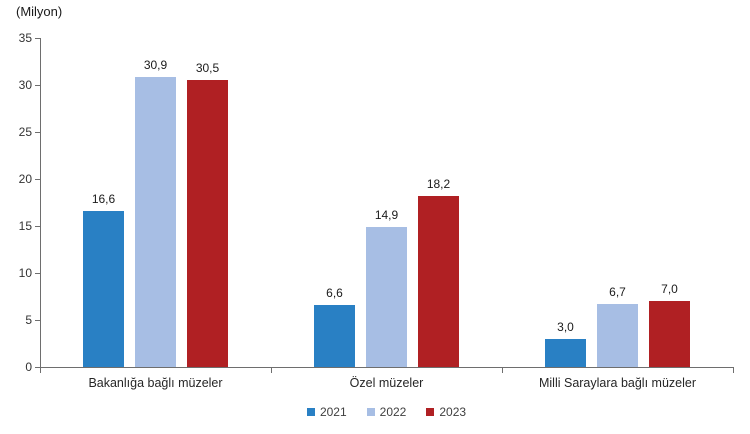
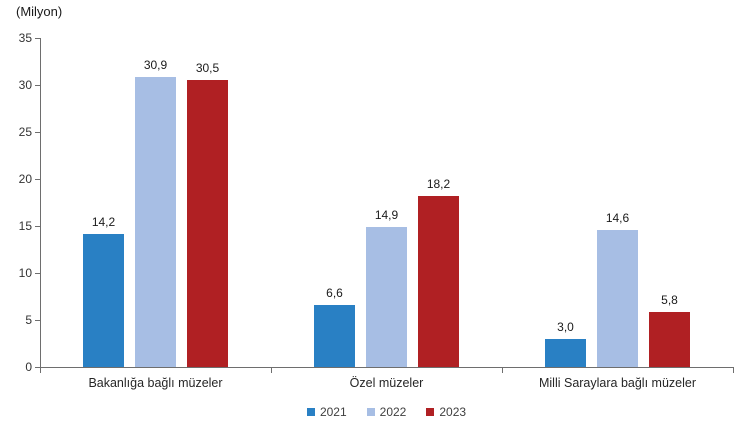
2021/Bakanlığa bağlı müzeler: 16,6 -> 14,2
2022/Milli Saraylara bağlı müzeler: 6,7 -> 14,6
2023/Milli Saraylara bağlı müzeler: 7,0 -> 5,8
